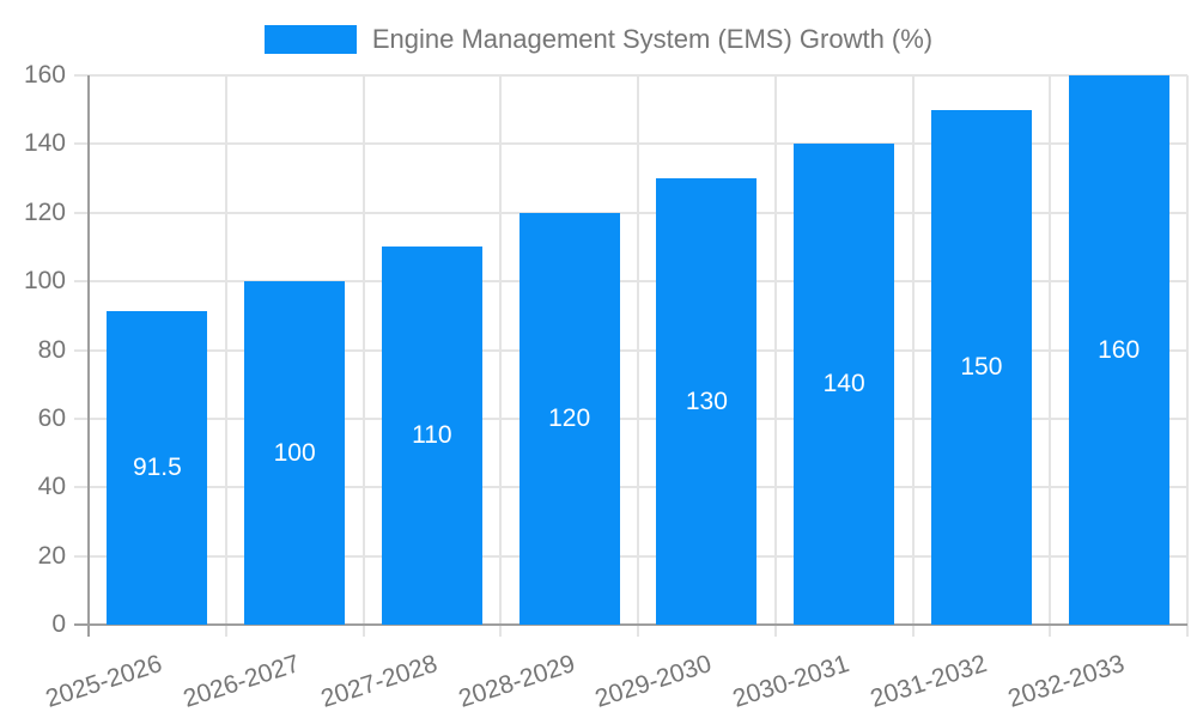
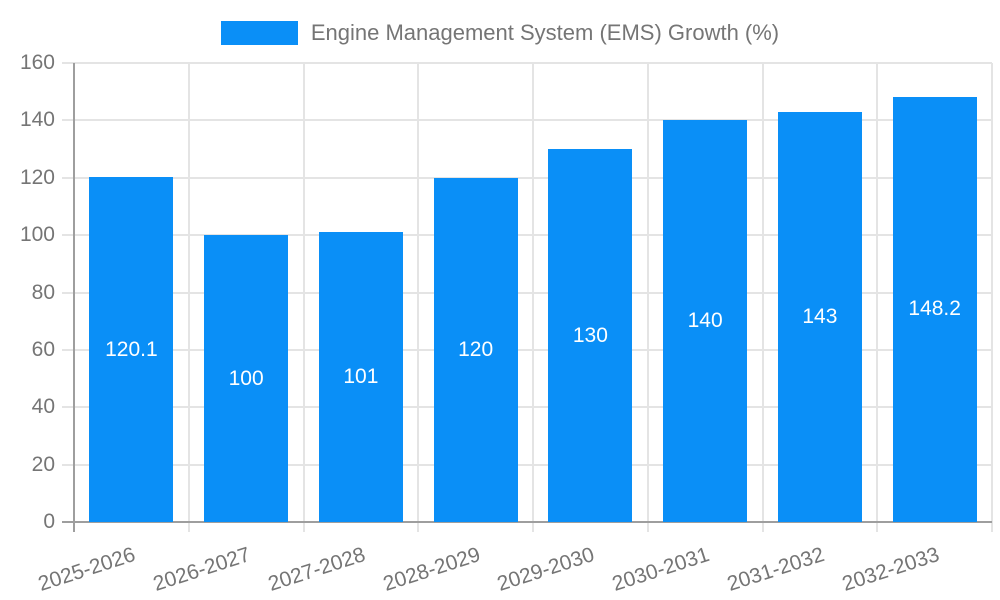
2025-2026: 91.5 -> 120.1
2027-2028: 110 -> 101
2031-2032: 150 -> 143
2032-2033: 160 -> 148.2
